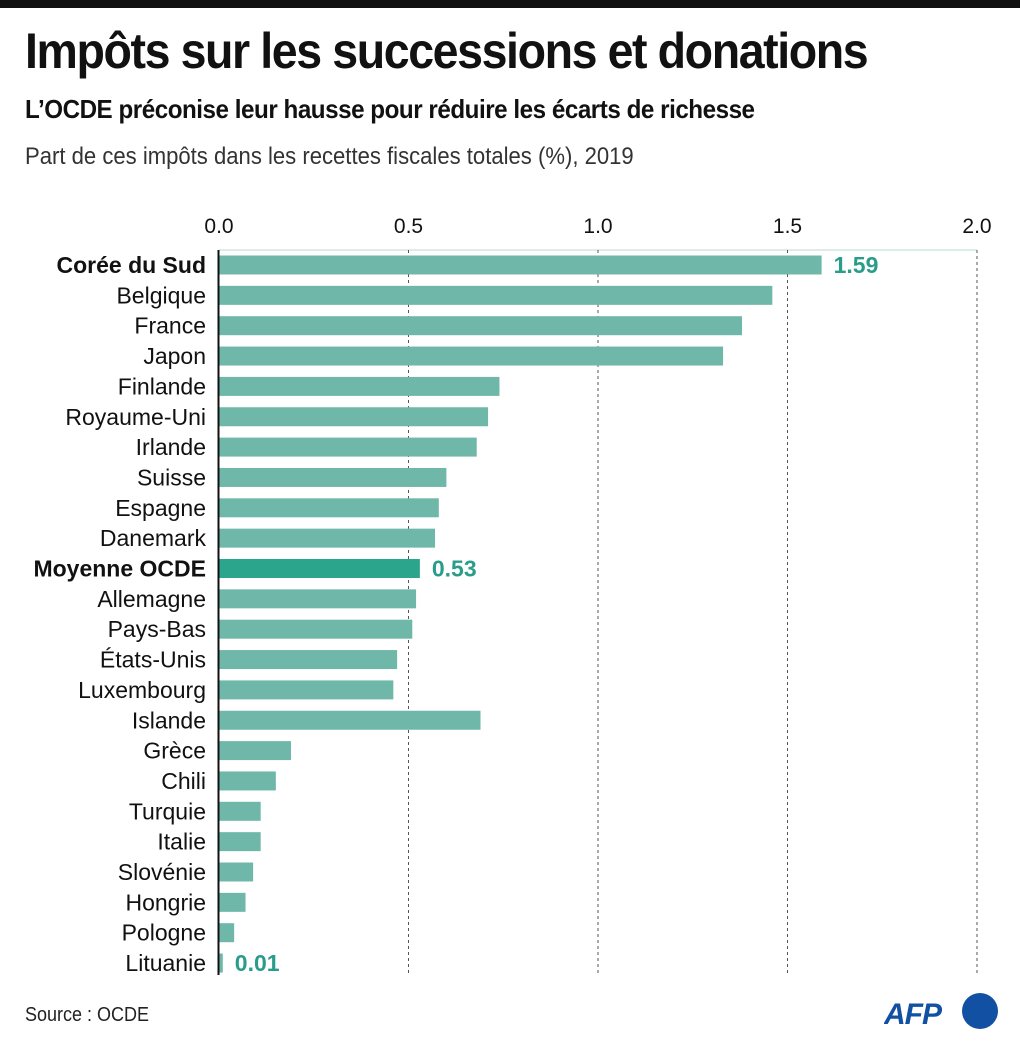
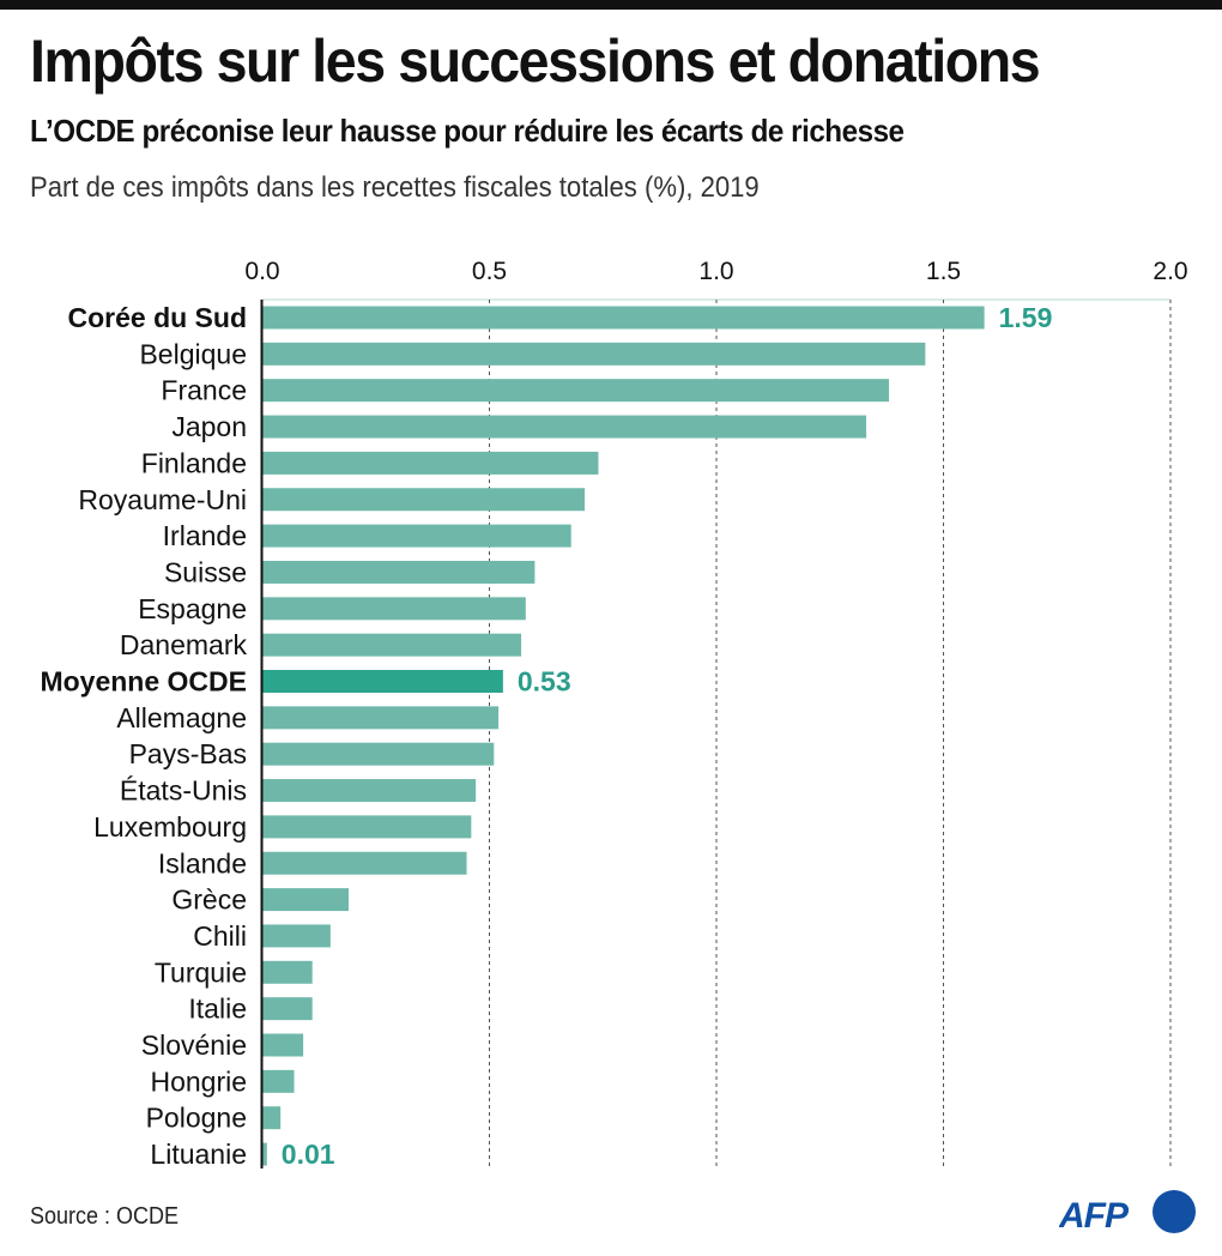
Islande: 0.69 -> 0.45
